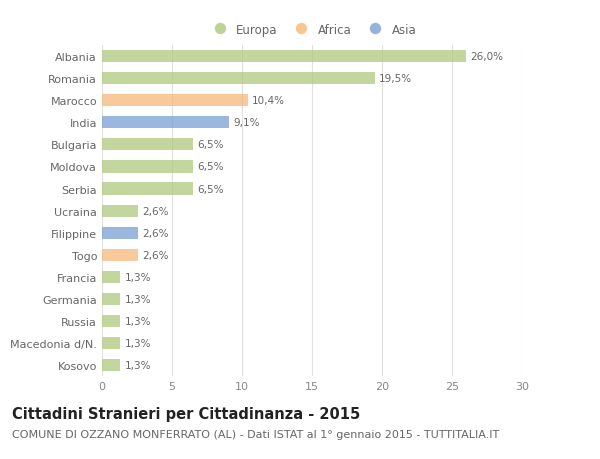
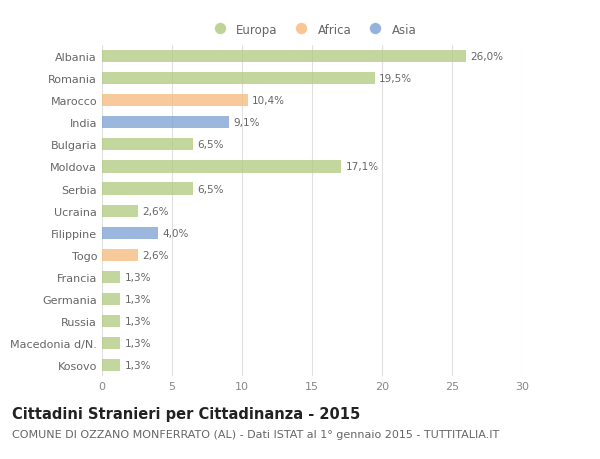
Moldova: 6,5% -> 17,1%
Filippine: 2,6% -> 4,0%
